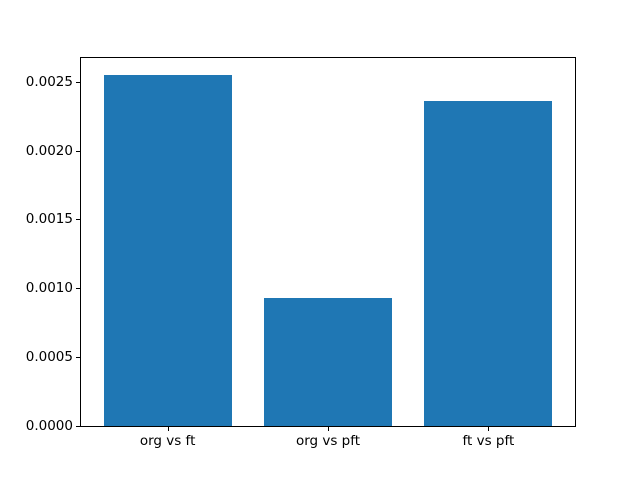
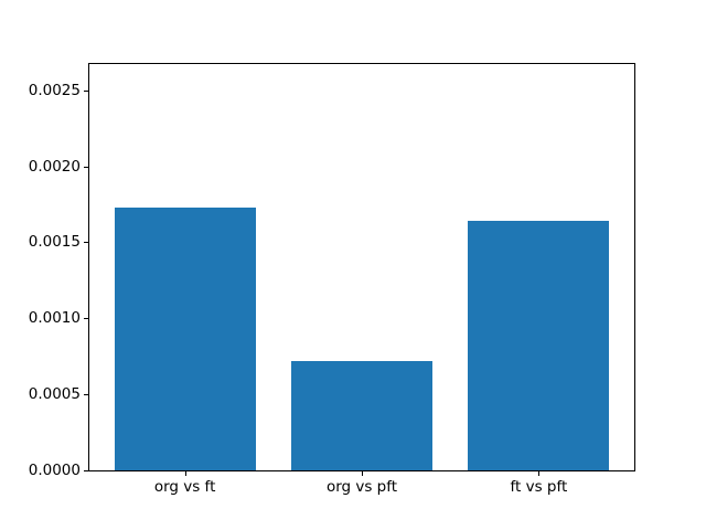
org vs ft: 0.00254 -> 0.00173
org vs pft: 0.00093 -> 0.00072
ft vs pft: 0.00236 -> 0.00164
